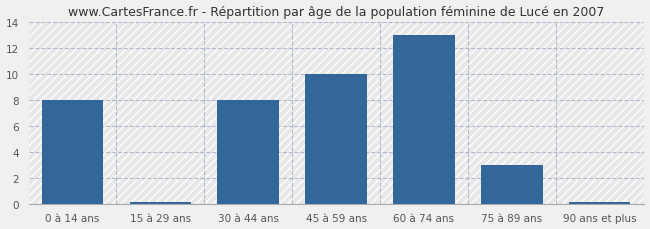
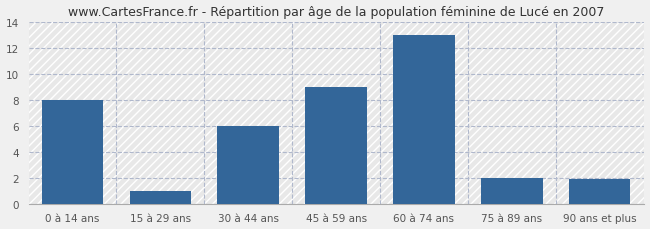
15 à 29 ans: 0.1 -> 1.0
30 à 44 ans: 8.0 -> 6.0
45 à 59 ans: 10.0 -> 9.0
75 à 89 ans: 3.0 -> 2.0
90 ans et plus: 0.1 -> 1.9
